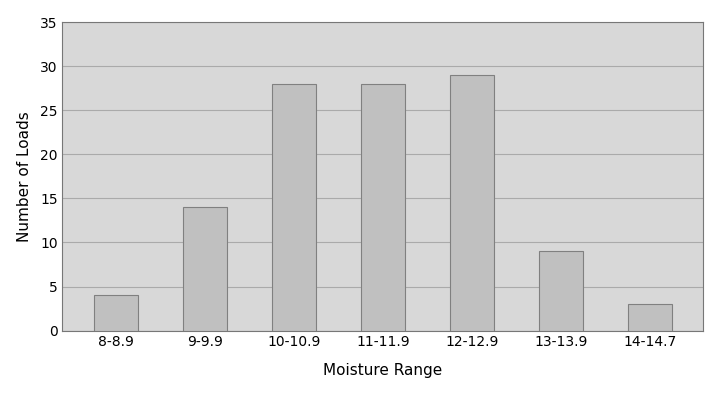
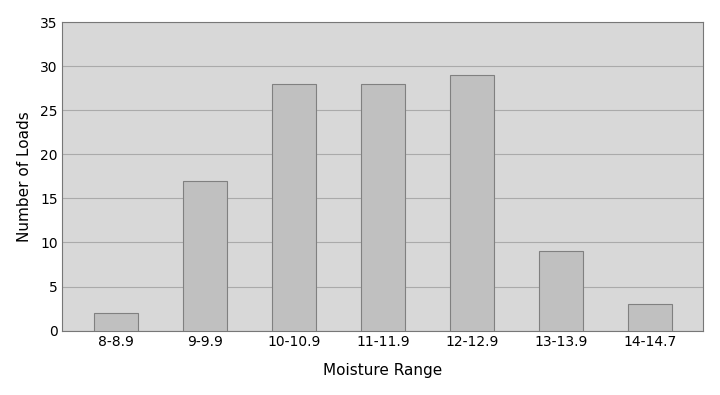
8-8.9: 4 -> 2
9-9.9: 14 -> 17
